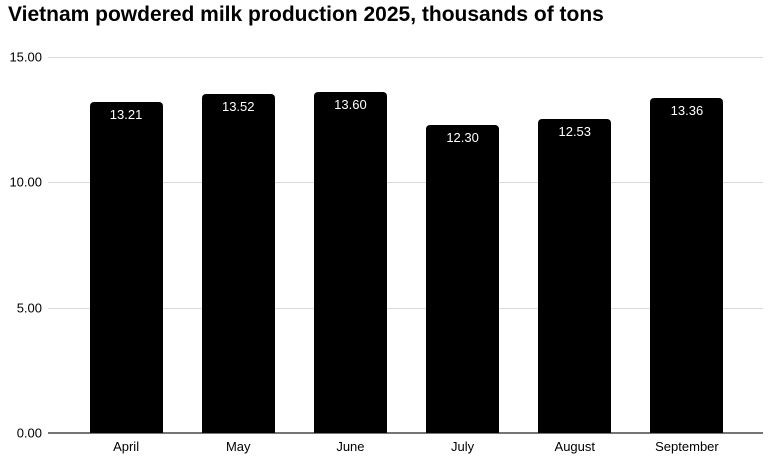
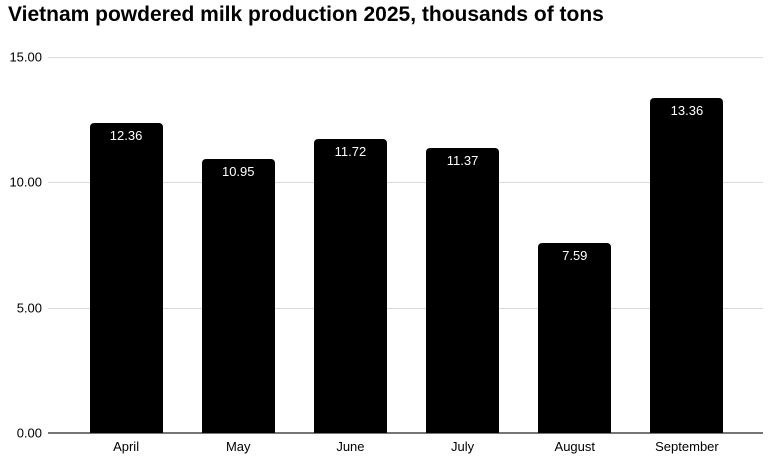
April: 13.21 -> 12.36
May: 13.52 -> 10.95
June: 13.60 -> 11.72
July: 12.30 -> 11.37
August: 12.53 -> 7.59
